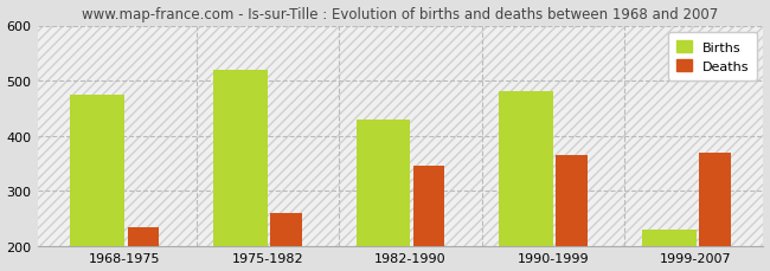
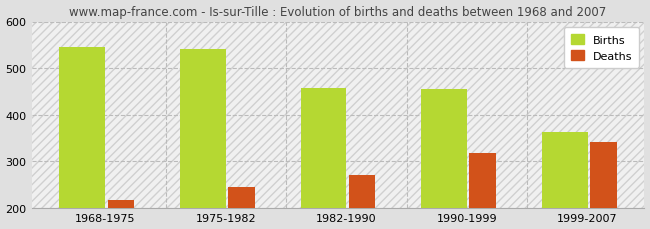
Births/1968-1975: 475 -> 545
Deaths/1968-1975: 235 -> 217
Births/1975-1982: 520 -> 542
Deaths/1975-1982: 260 -> 245
Births/1982-1990: 430 -> 458
Deaths/1982-1990: 345 -> 271
Births/1990-1999: 480 -> 455
Deaths/1990-1999: 365 -> 317
Births/1999-2007: 230 -> 362
Deaths/1999-2007: 370 -> 341
